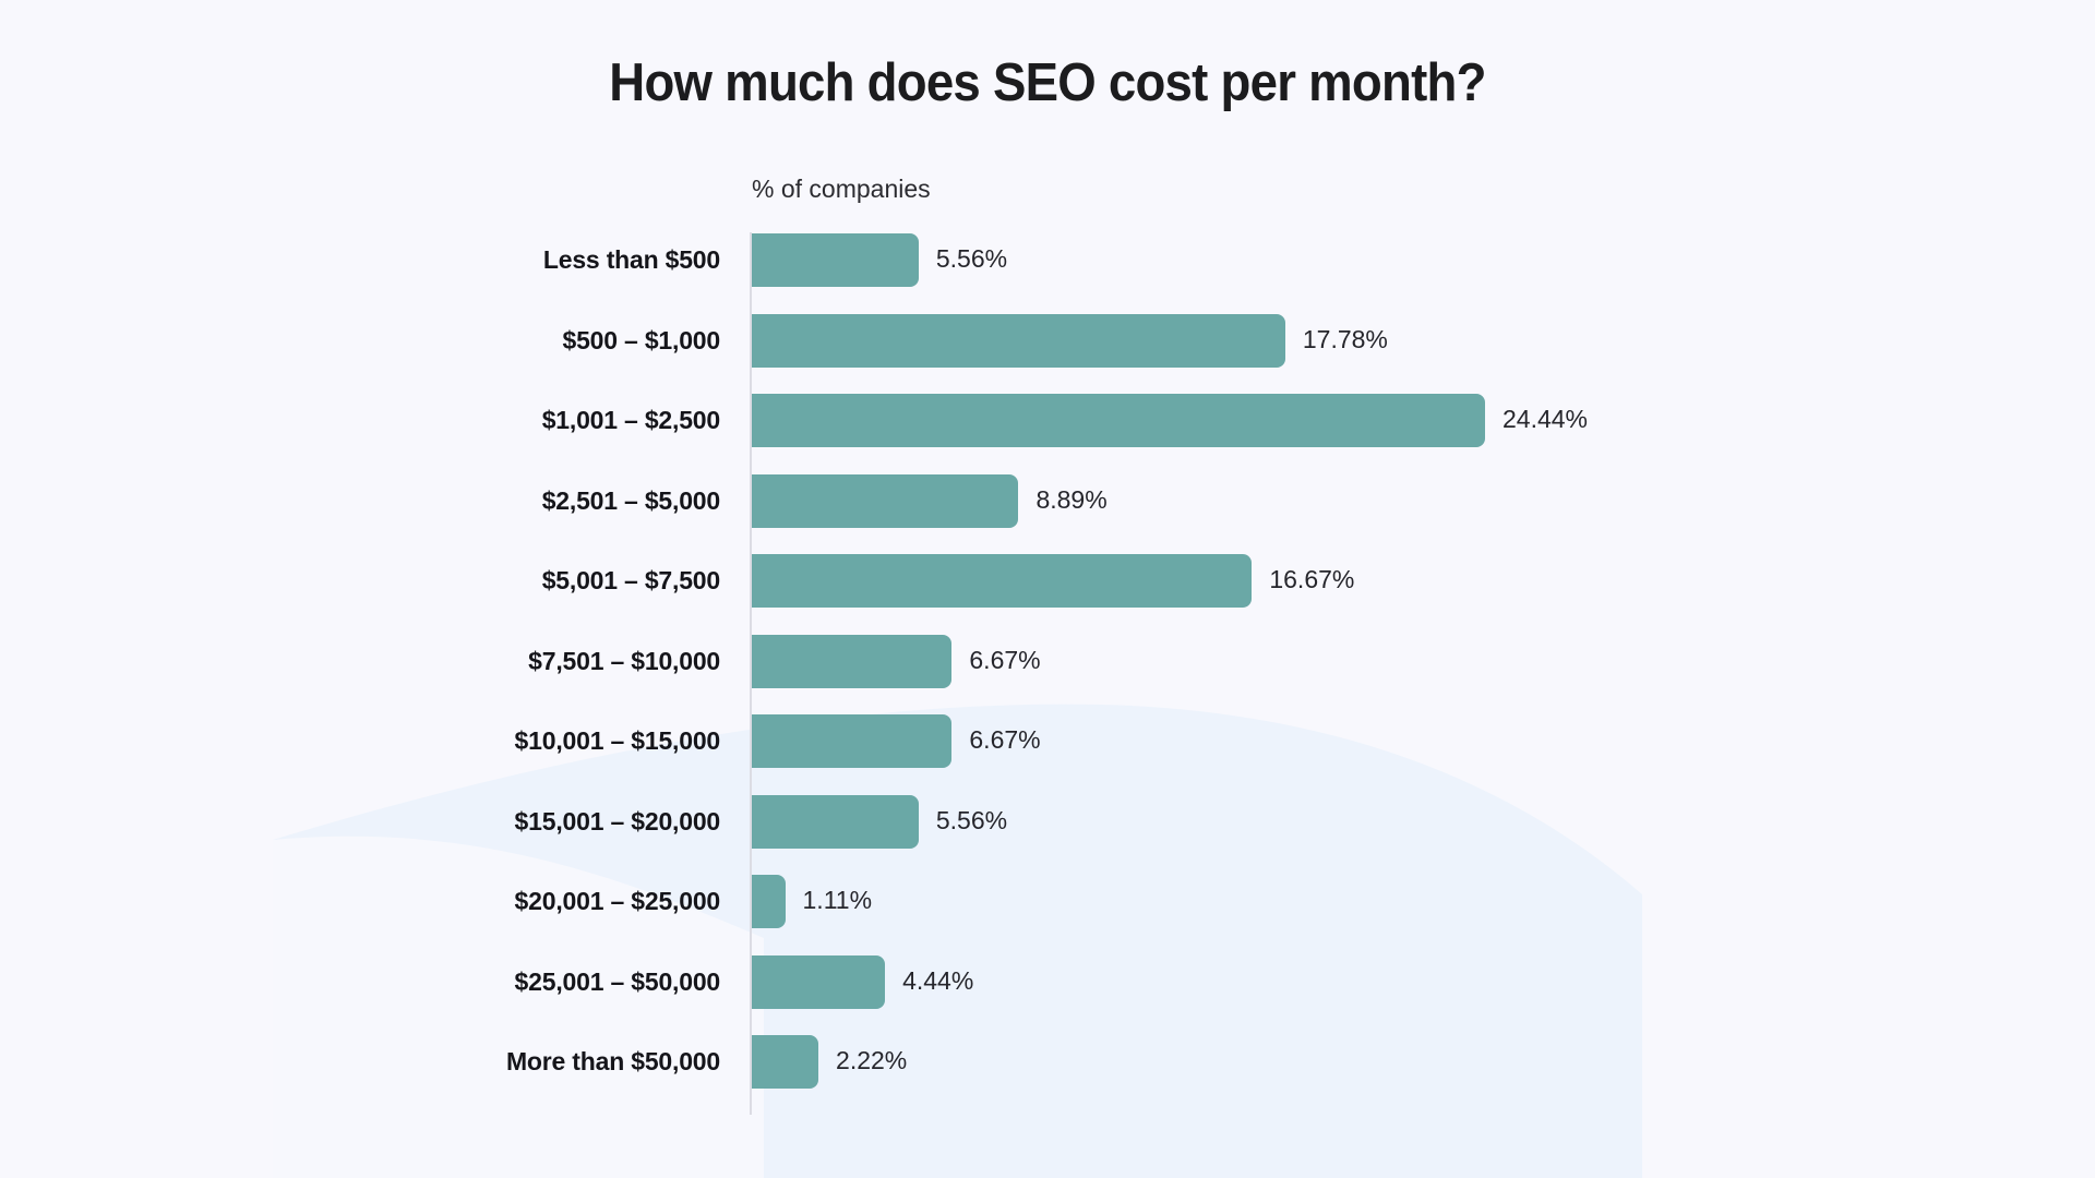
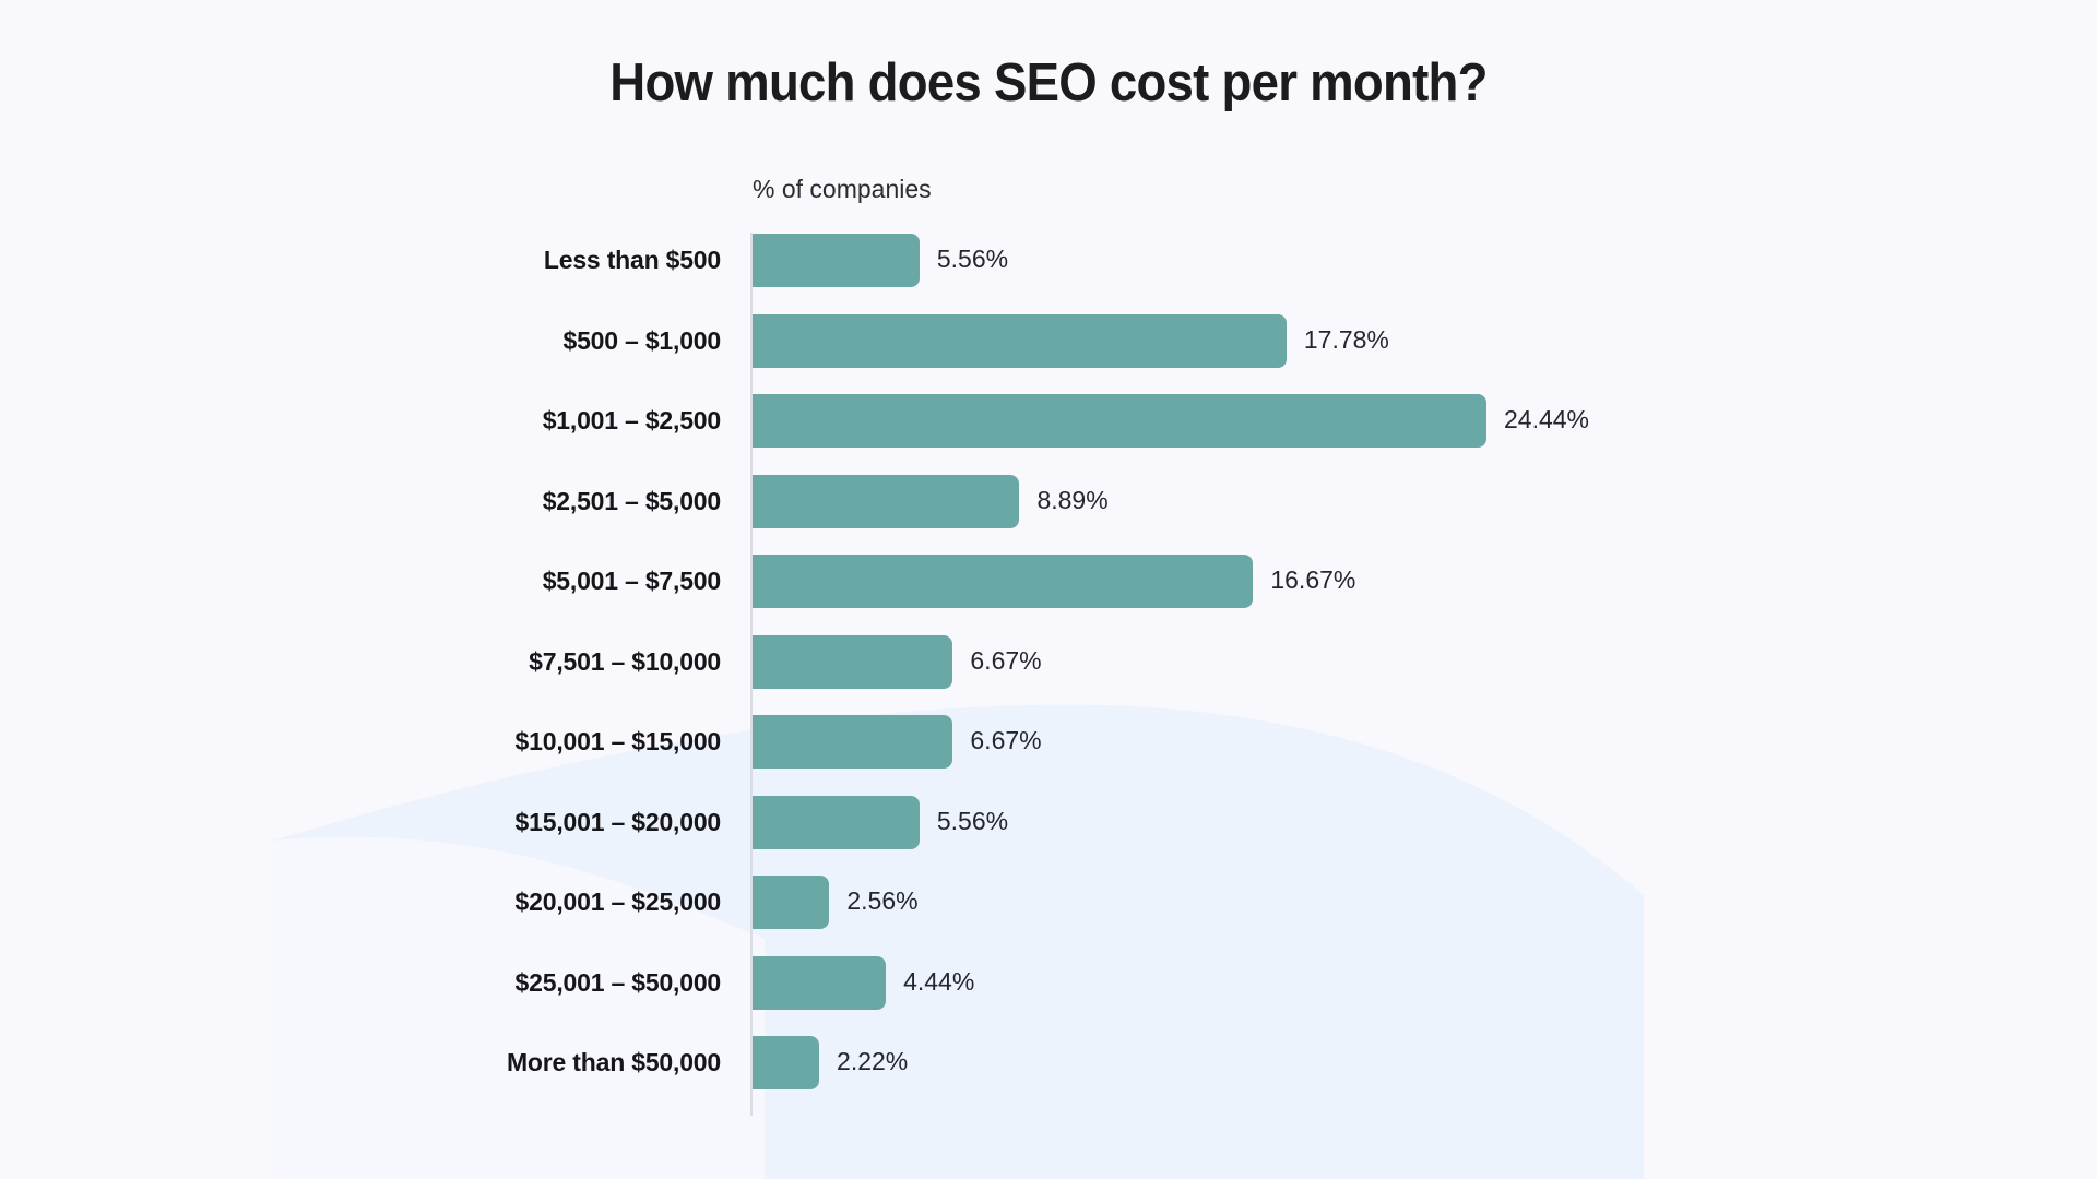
$20,001 – $25,000: 1.11% -> 2.56%
